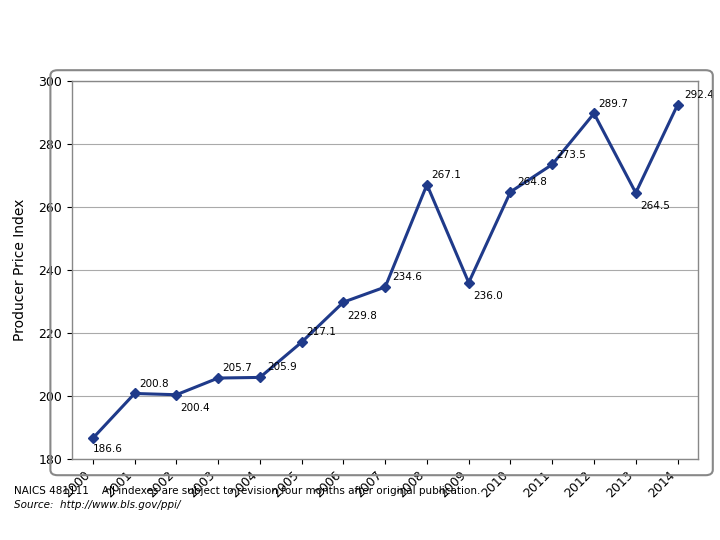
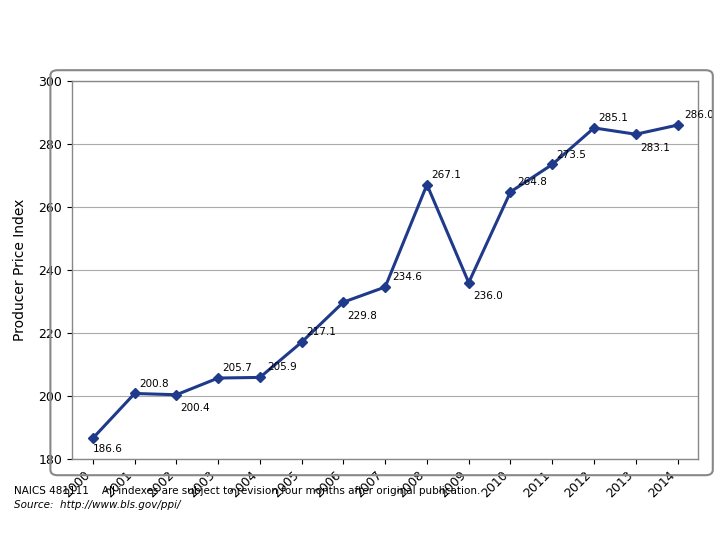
2012: 289.7 -> 285.1
2013: 264.5 -> 283.1
2014: 292.4 -> 286.0
